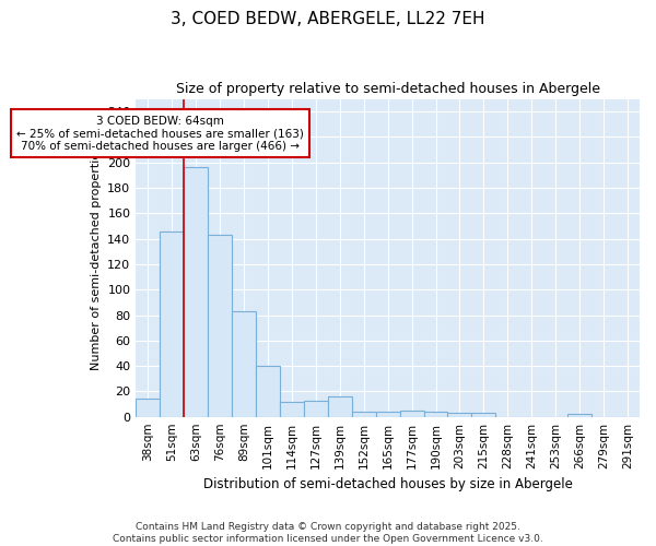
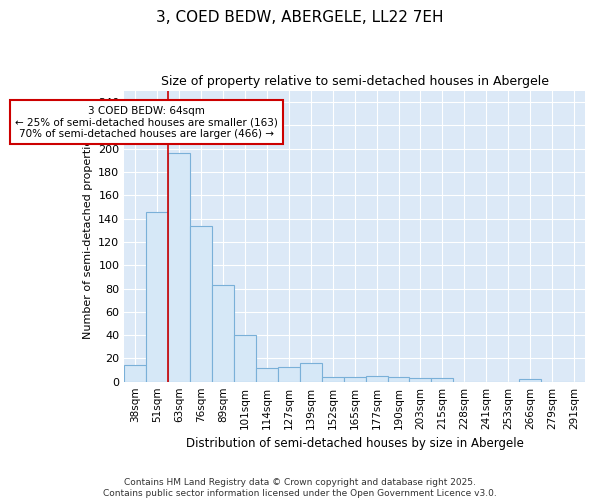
76sqm: 143 -> 134
